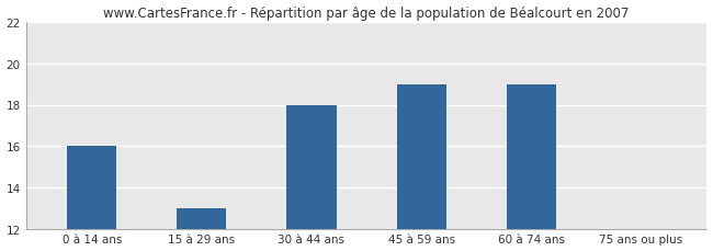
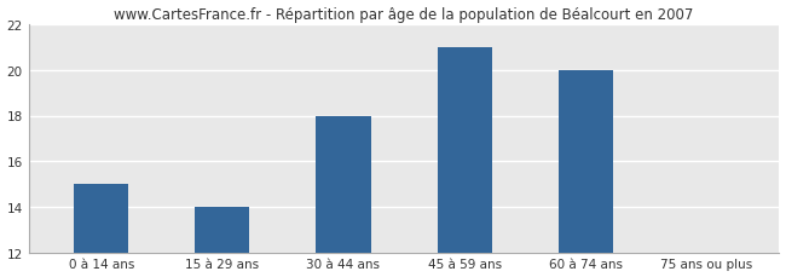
0 à 14 ans: 16 -> 15
15 à 29 ans: 13 -> 14
45 à 59 ans: 19 -> 21
60 à 74 ans: 19 -> 20
